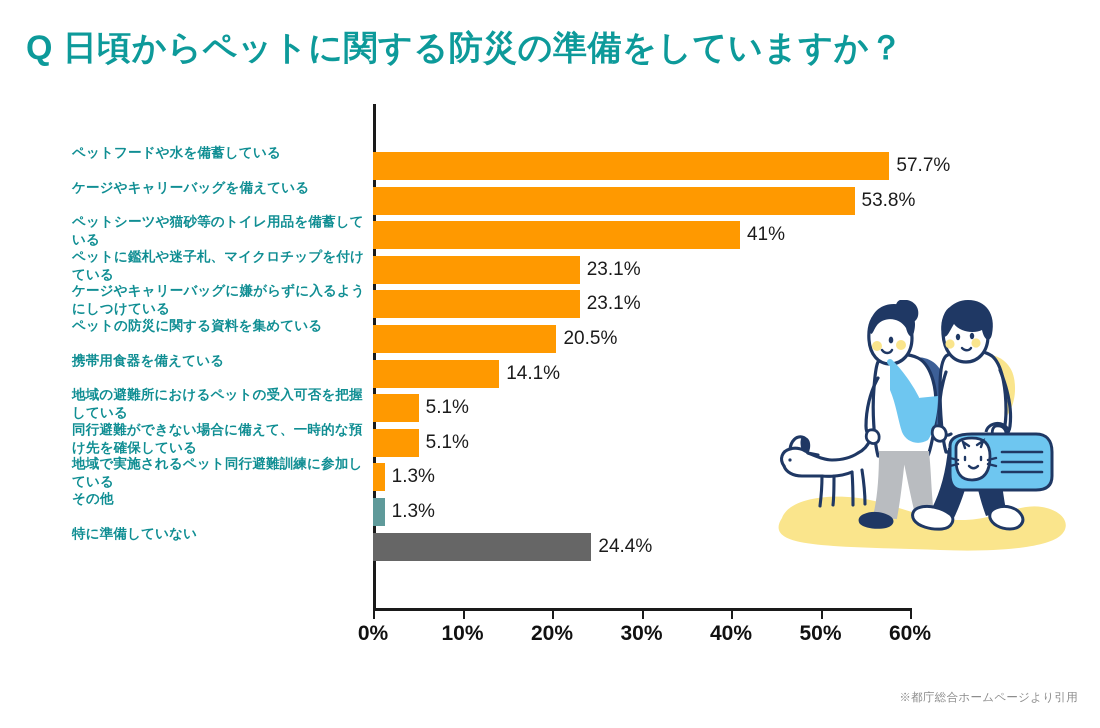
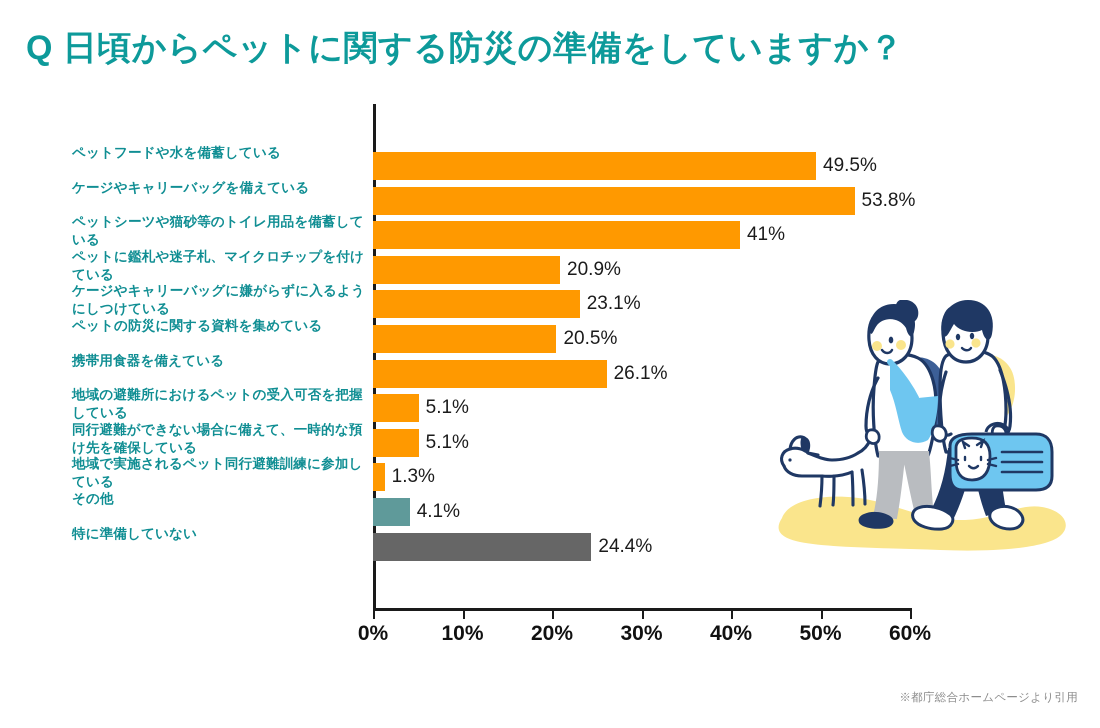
ペットフードや水を備蓄している: 57.7% -> 49.5%
ペットに鑑札や迷子札、マイクロチップを付けている: 23.1% -> 20.9%
携帯用食器を備えている: 14.1% -> 26.1%
その他: 1.3% -> 4.1%
